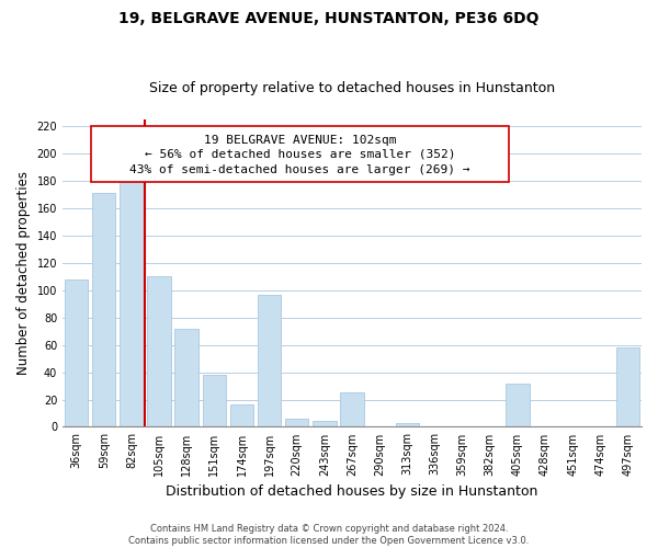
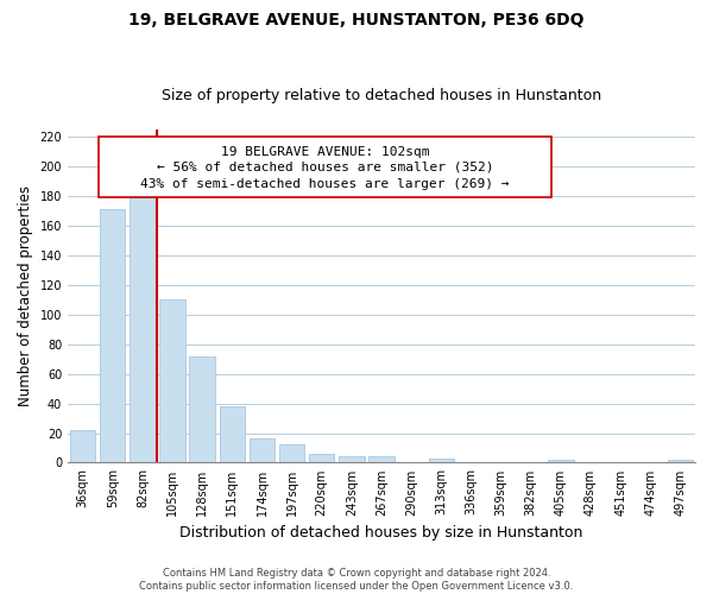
36sqm: 108 -> 22
197sqm: 97 -> 12
267sqm: 25 -> 4
405sqm: 32 -> 2
497sqm: 58 -> 2
